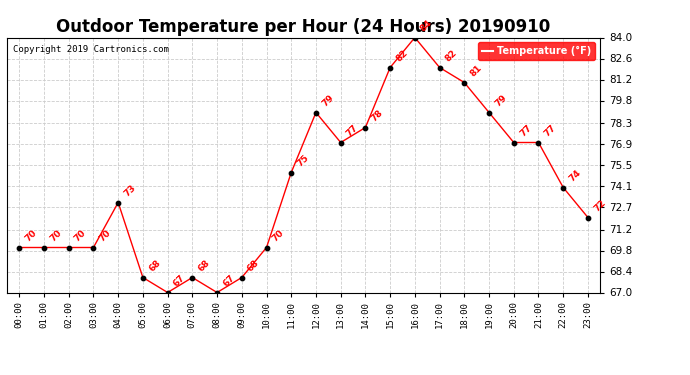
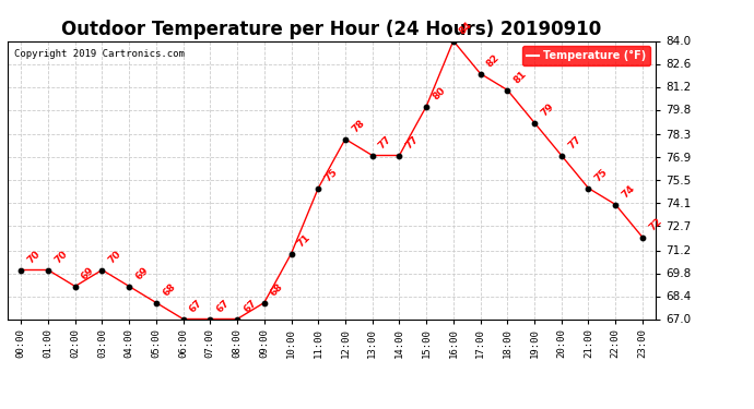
02:00: 70 -> 69
04:00: 73 -> 69
07:00: 68 -> 67
10:00: 70 -> 71
12:00: 79 -> 78
14:00: 78 -> 77
15:00: 82 -> 80
21:00: 77 -> 75
